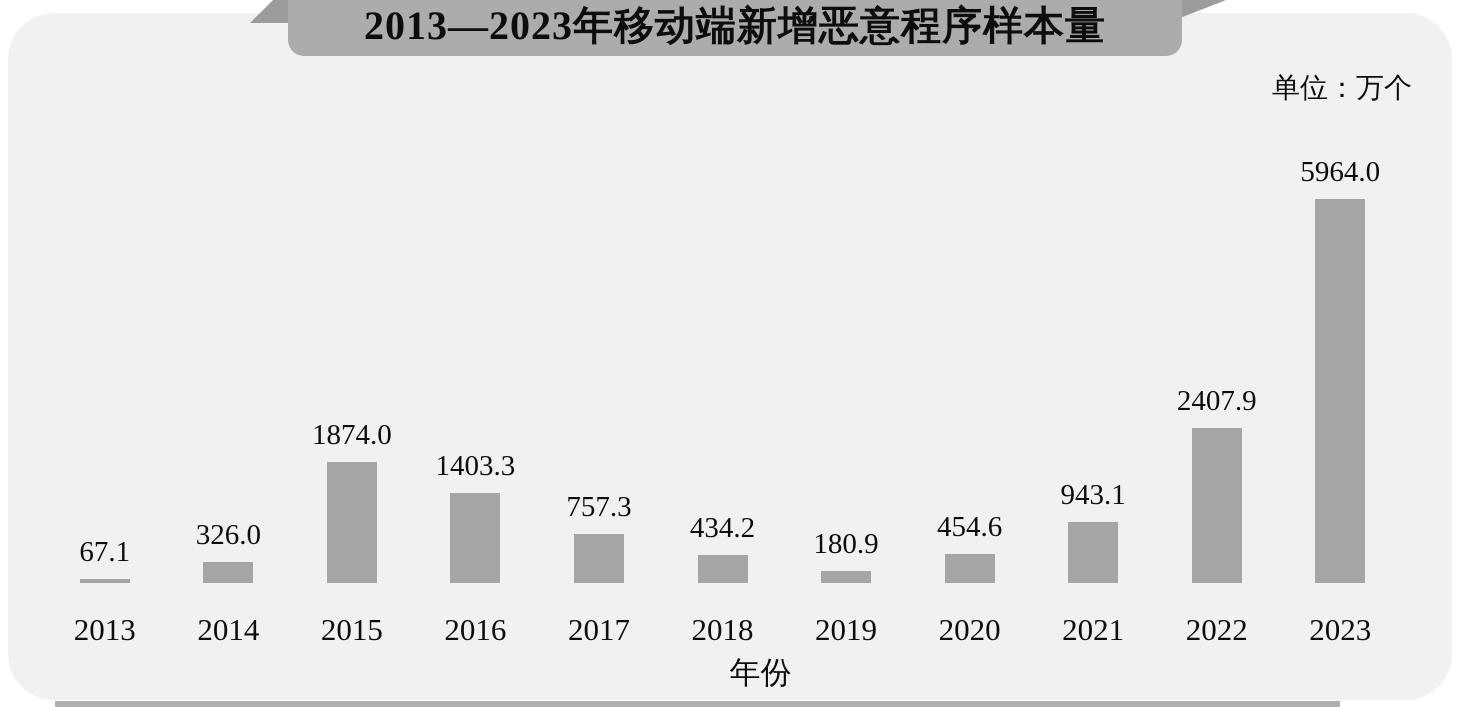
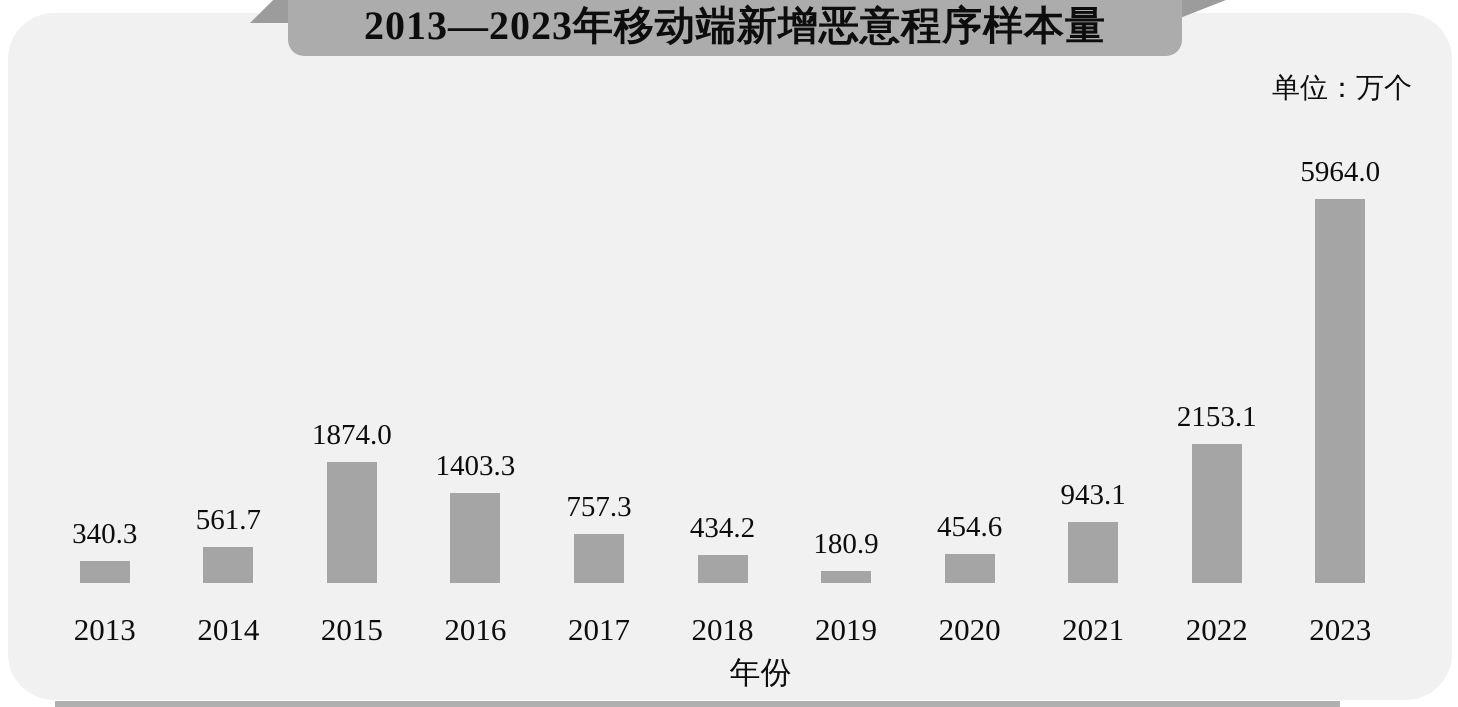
2013: 67.1 -> 340.3
2014: 326.0 -> 561.7
2022: 2407.9 -> 2153.1
